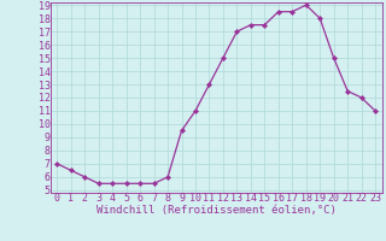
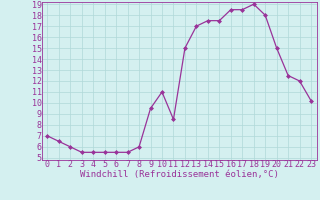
11: 13.0 -> 8.5
23: 11.0 -> 10.2
